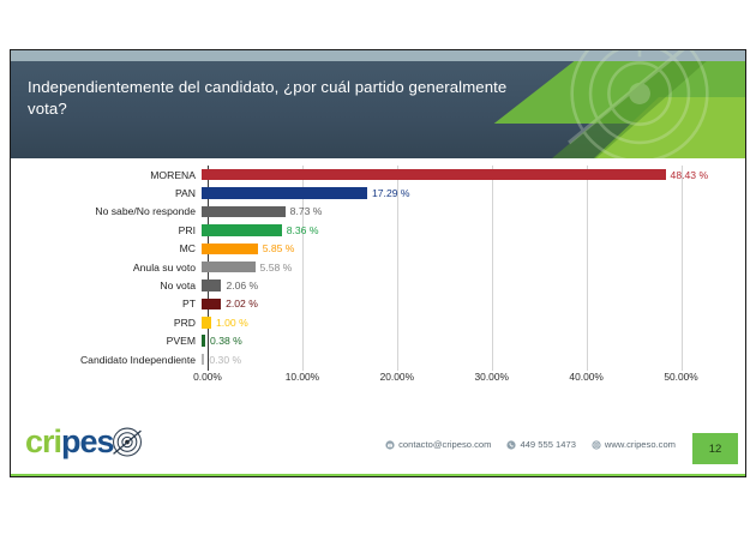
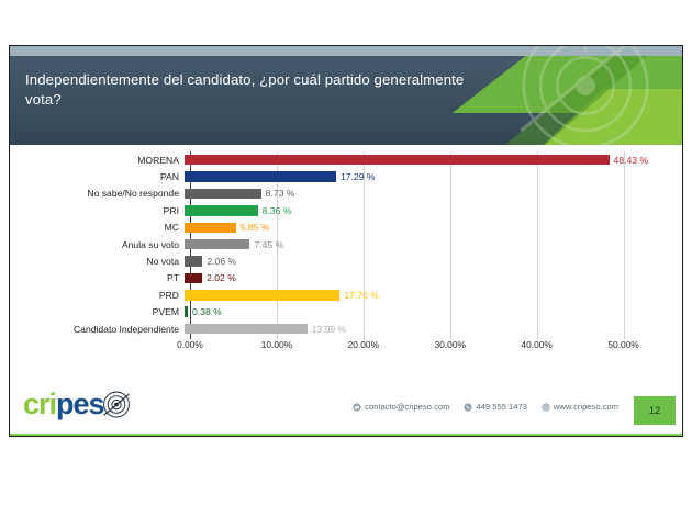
Anula su voto: 5.58 -> 7.45
PRD: 1.00 -> 17.70
Candidato Independiente: 0.30 -> 13.99
